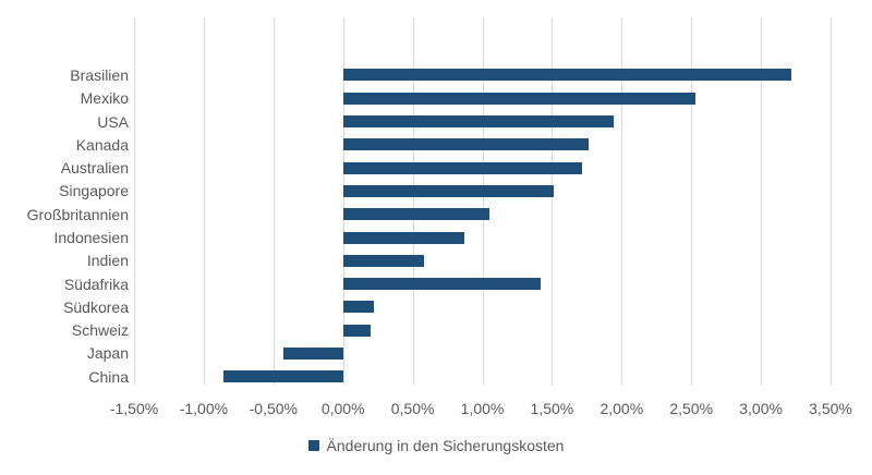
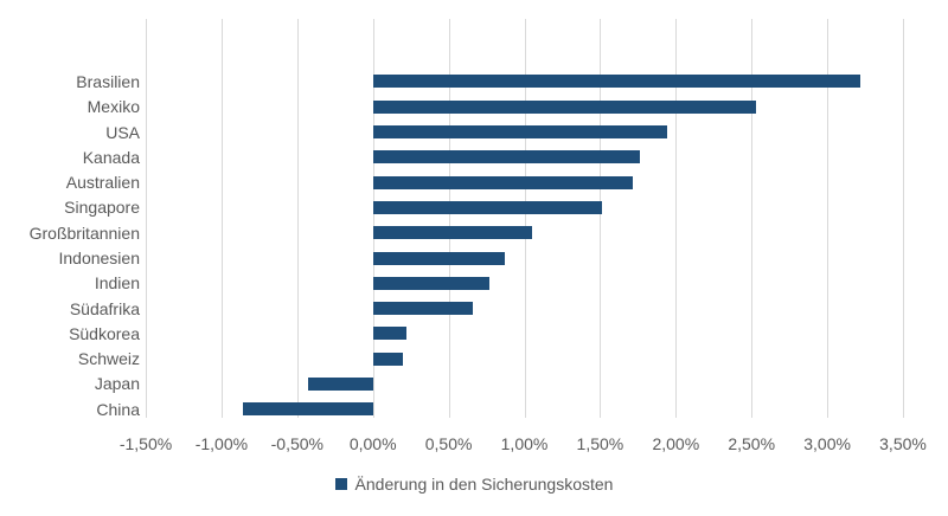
Indien: 0,58% -> 0,77%
Südafrika: 1,42% -> 0,66%
